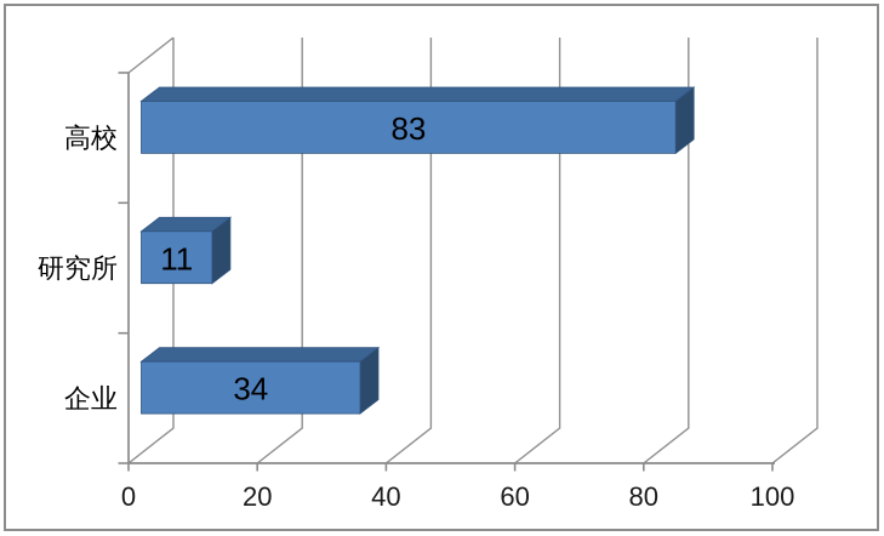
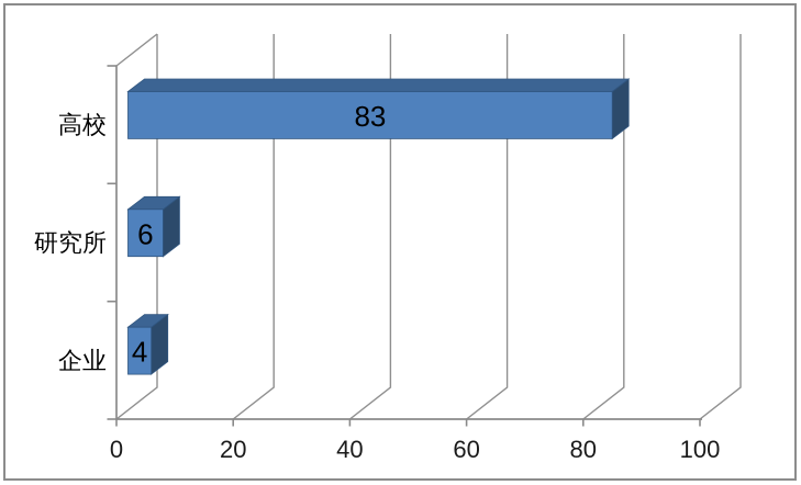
研究所: 11 -> 6
企业: 34 -> 4
